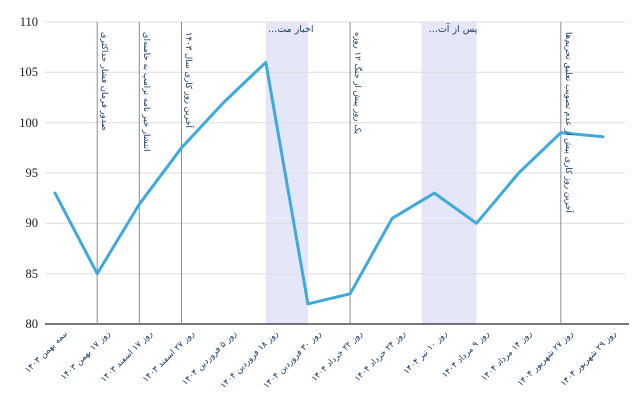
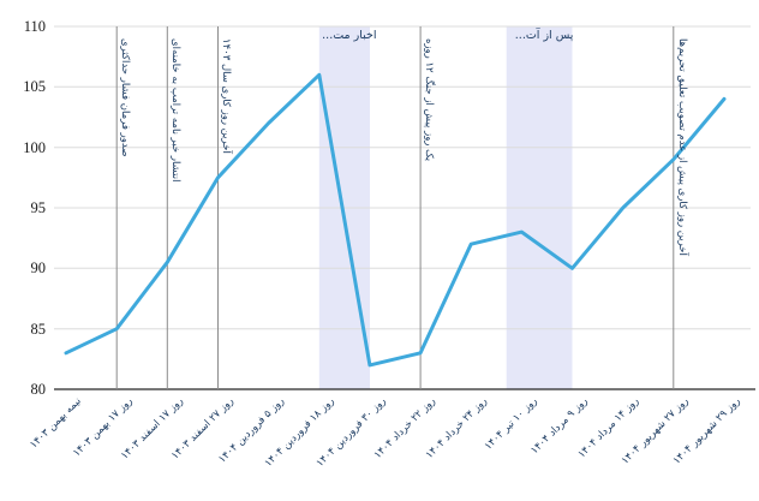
نیمه بهمن ۱۴۰۳: 93.0 -> 83.0
روز ۱۷ اسفند ۱۴۰۳: 91.9 -> 90.5
روز ۲۴ خرداد ۱۴۰۴: 90.5 -> 92.0
روز ۲۹ شهریور ۱۴۰۴: 98.6 -> 104.0
